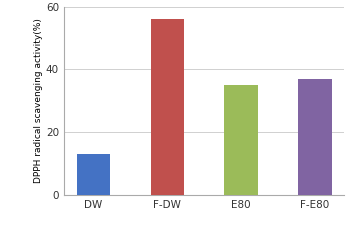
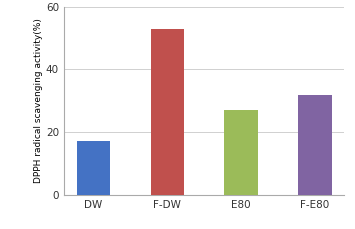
DW: 13 -> 17
F-DW: 56 -> 53
E80: 35 -> 27
F-E80: 37 -> 32
